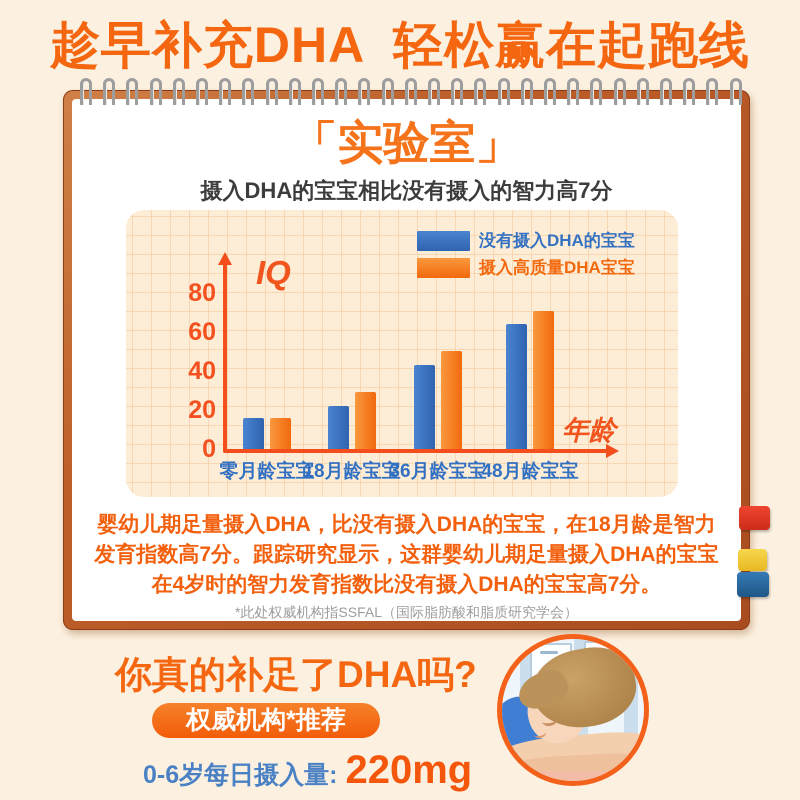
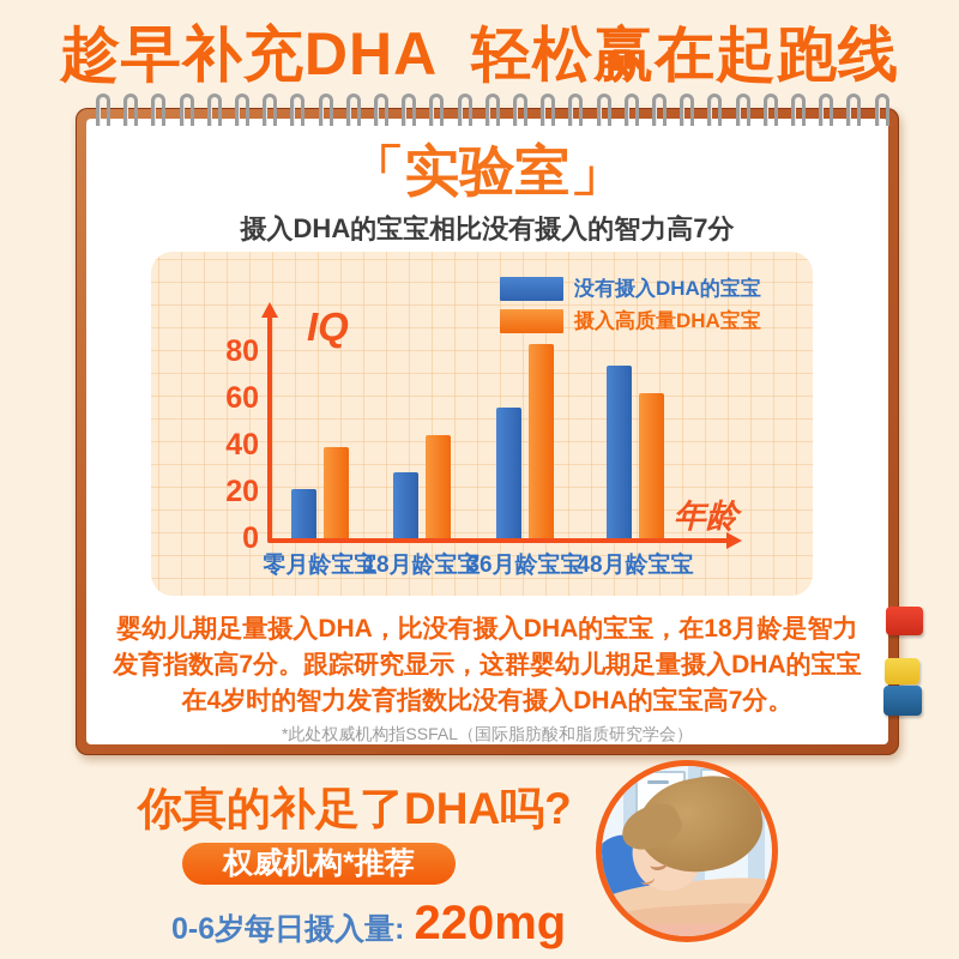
没有摄入DHA的宝宝/零月龄宝宝: 16 -> 21
摄入高质量DHA宝宝/零月龄宝宝: 16 -> 39
没有摄入DHA的宝宝/18月龄宝宝: 22 -> 28
摄入高质量DHA宝宝/18月龄宝宝: 29 -> 44
没有摄入DHA的宝宝/36月龄宝宝: 43 -> 56
摄入高质量DHA宝宝/36月龄宝宝: 50 -> 83
没有摄入DHA的宝宝/48月龄宝宝: 64 -> 74
摄入高质量DHA宝宝/48月龄宝宝: 71 -> 62
